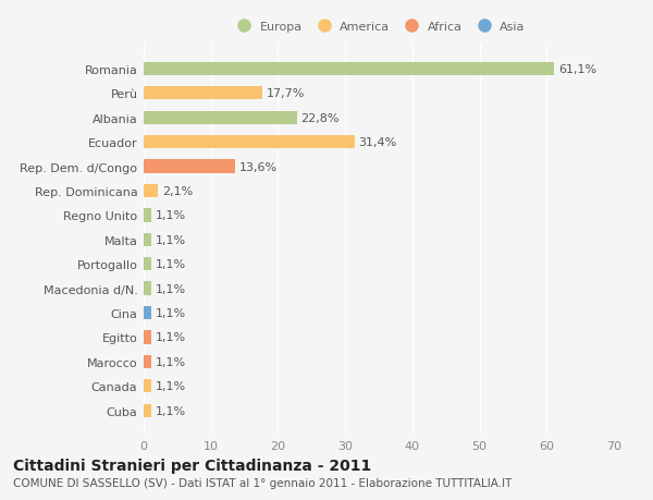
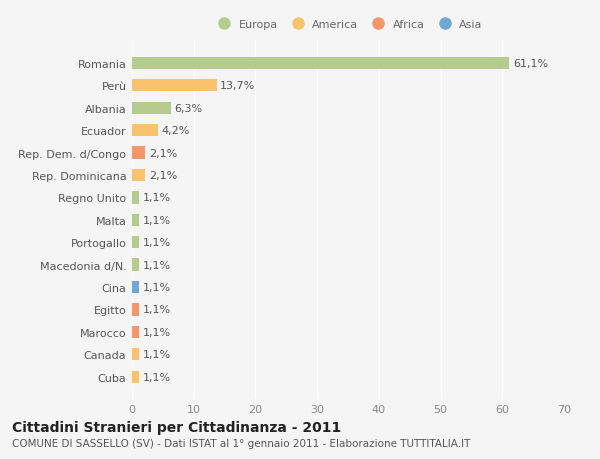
Perù: 17,7% -> 13,7%
Albania: 22,8% -> 6,3%
Ecuador: 31,4% -> 4,2%
Rep. Dem. d/Congo: 13,6% -> 2,1%
